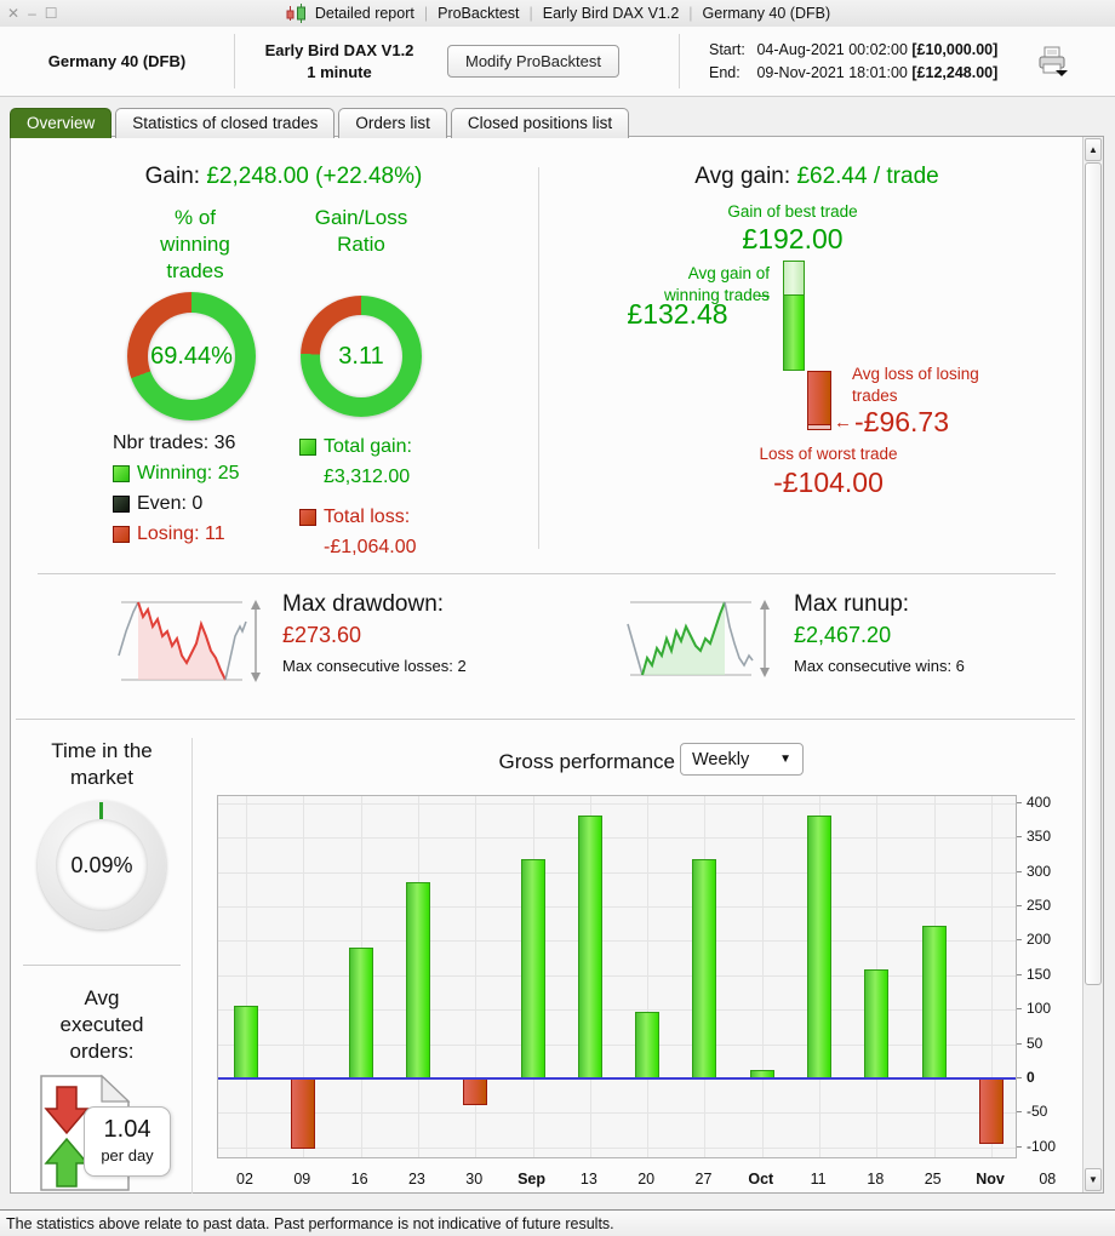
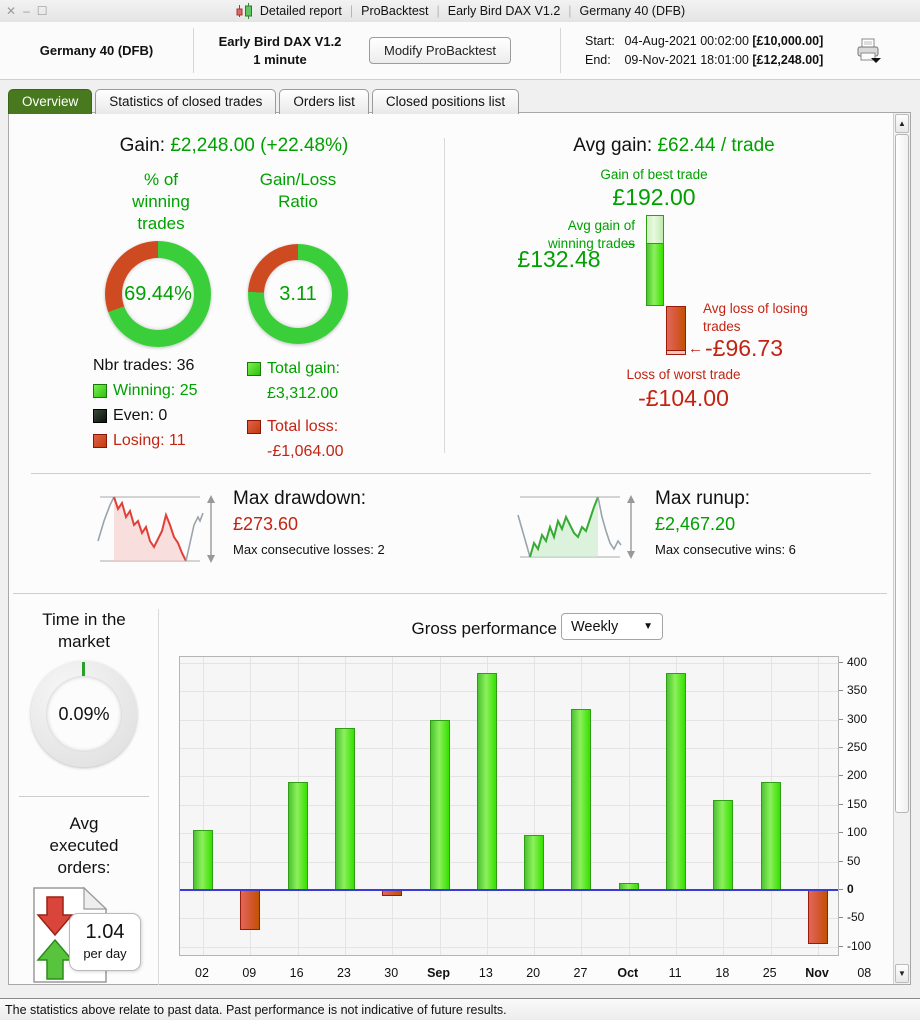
09: -100 -> -70
30: -40 -> -10
Sep: 320 -> 300
25: 220 -> 190
